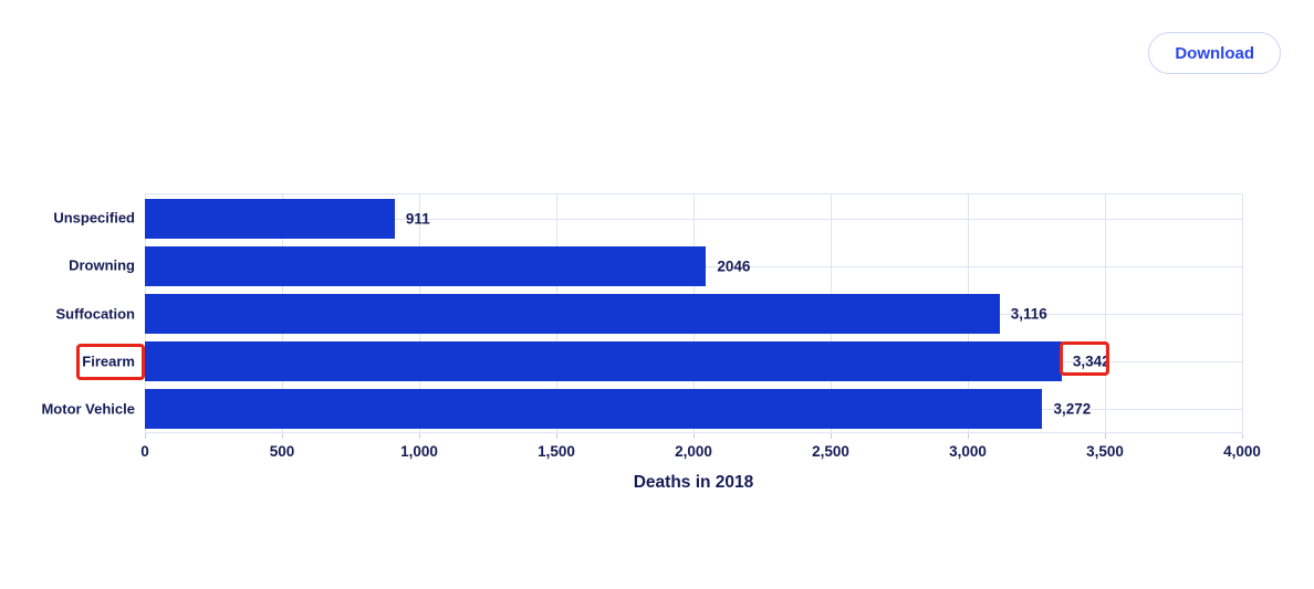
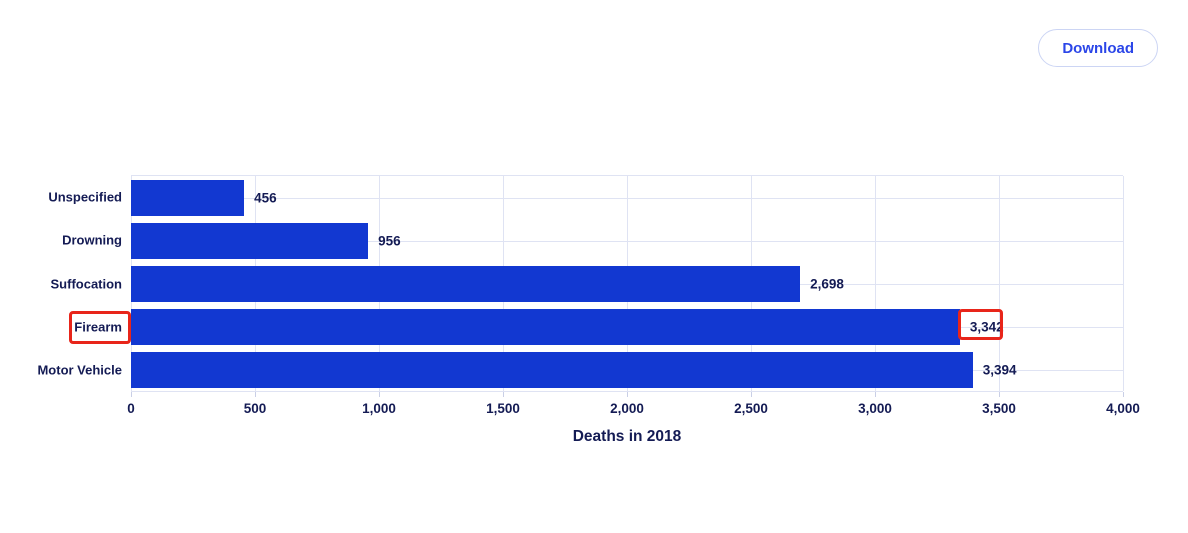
Unspecified: 911 -> 456
Drowning: 2046 -> 956
Suffocation: 3,116 -> 2,698
Motor Vehicle: 3,272 -> 3,394
